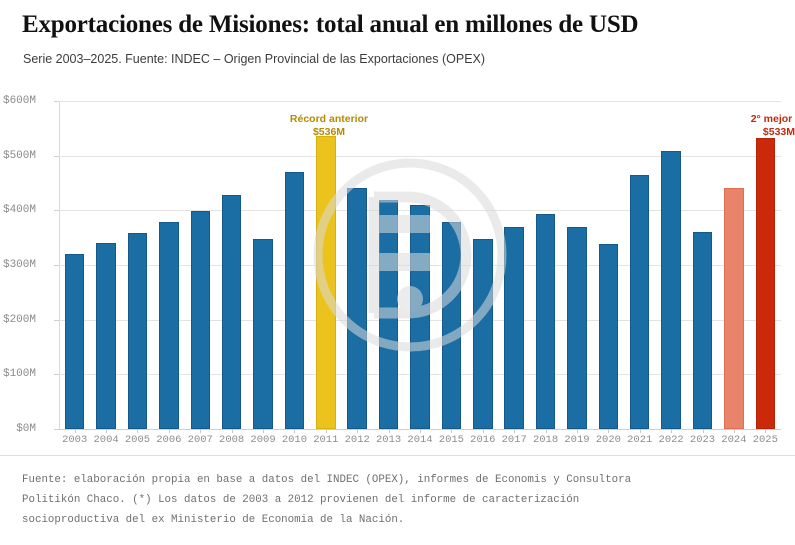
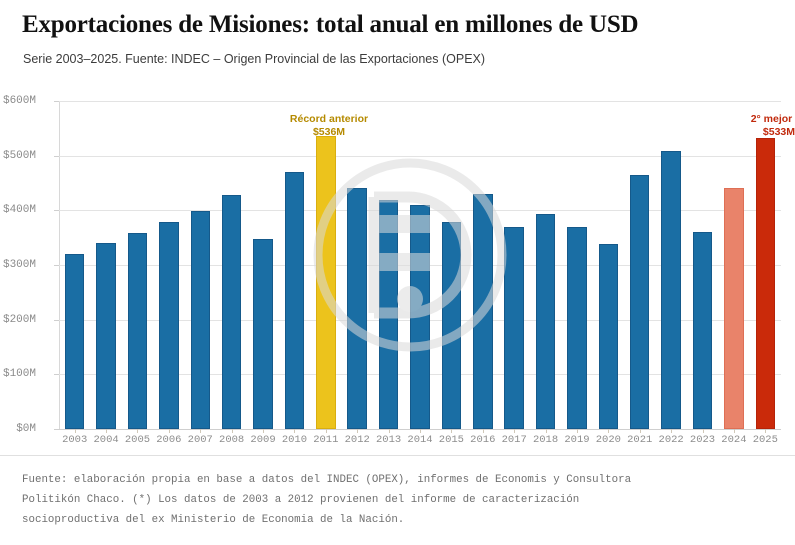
2016: $350M -> $430M
